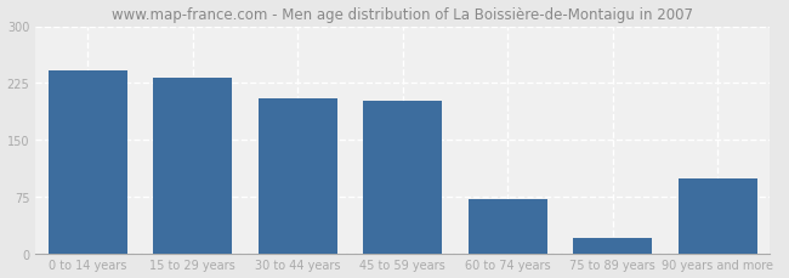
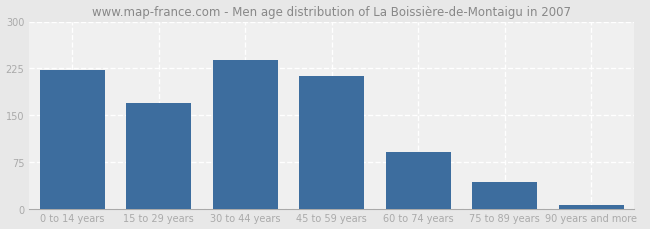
0 to 14 years: 242 -> 222
15 to 29 years: 232 -> 170
30 to 44 years: 204 -> 238
45 to 59 years: 202 -> 213
60 to 74 years: 72 -> 90
75 to 89 years: 20 -> 43
90 years and more: 98 -> 5
